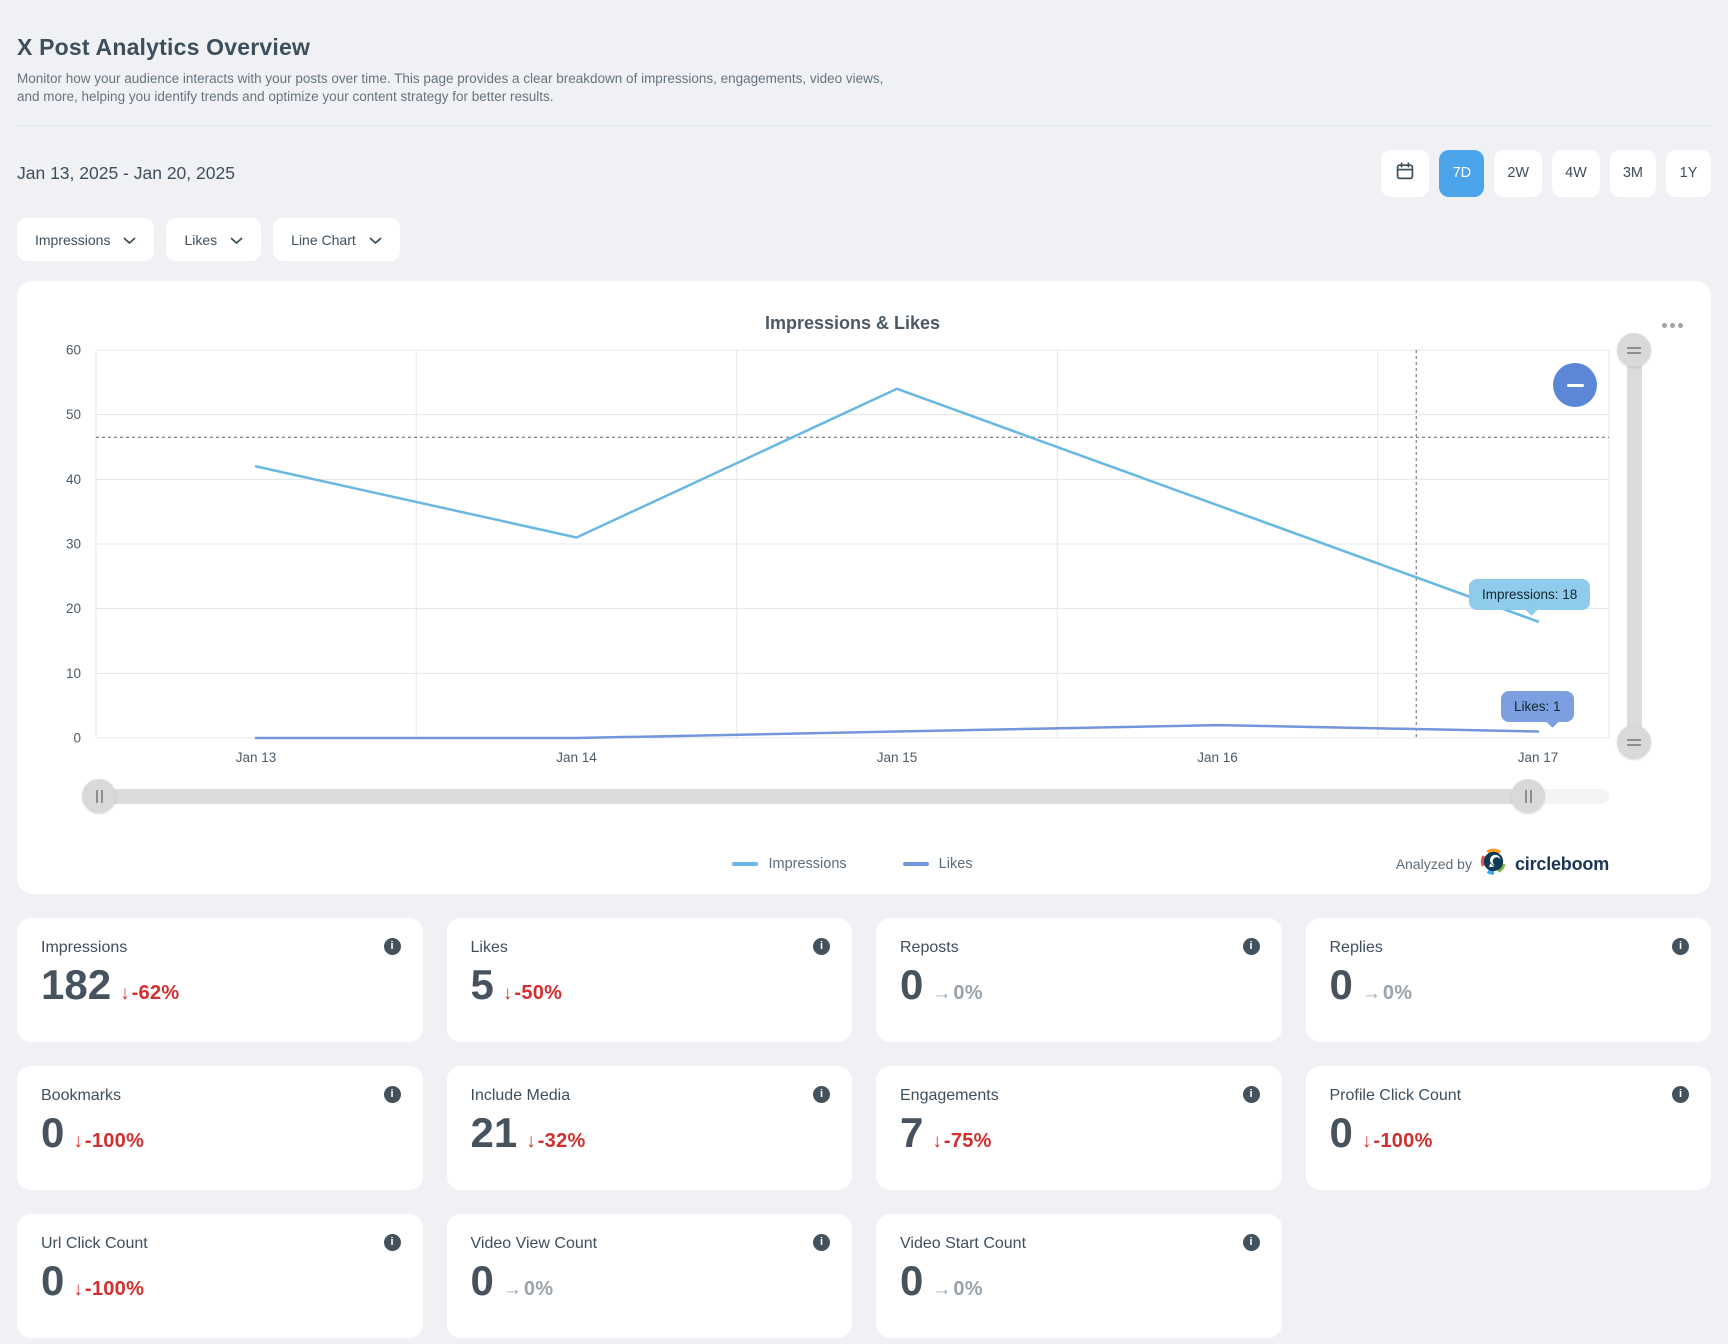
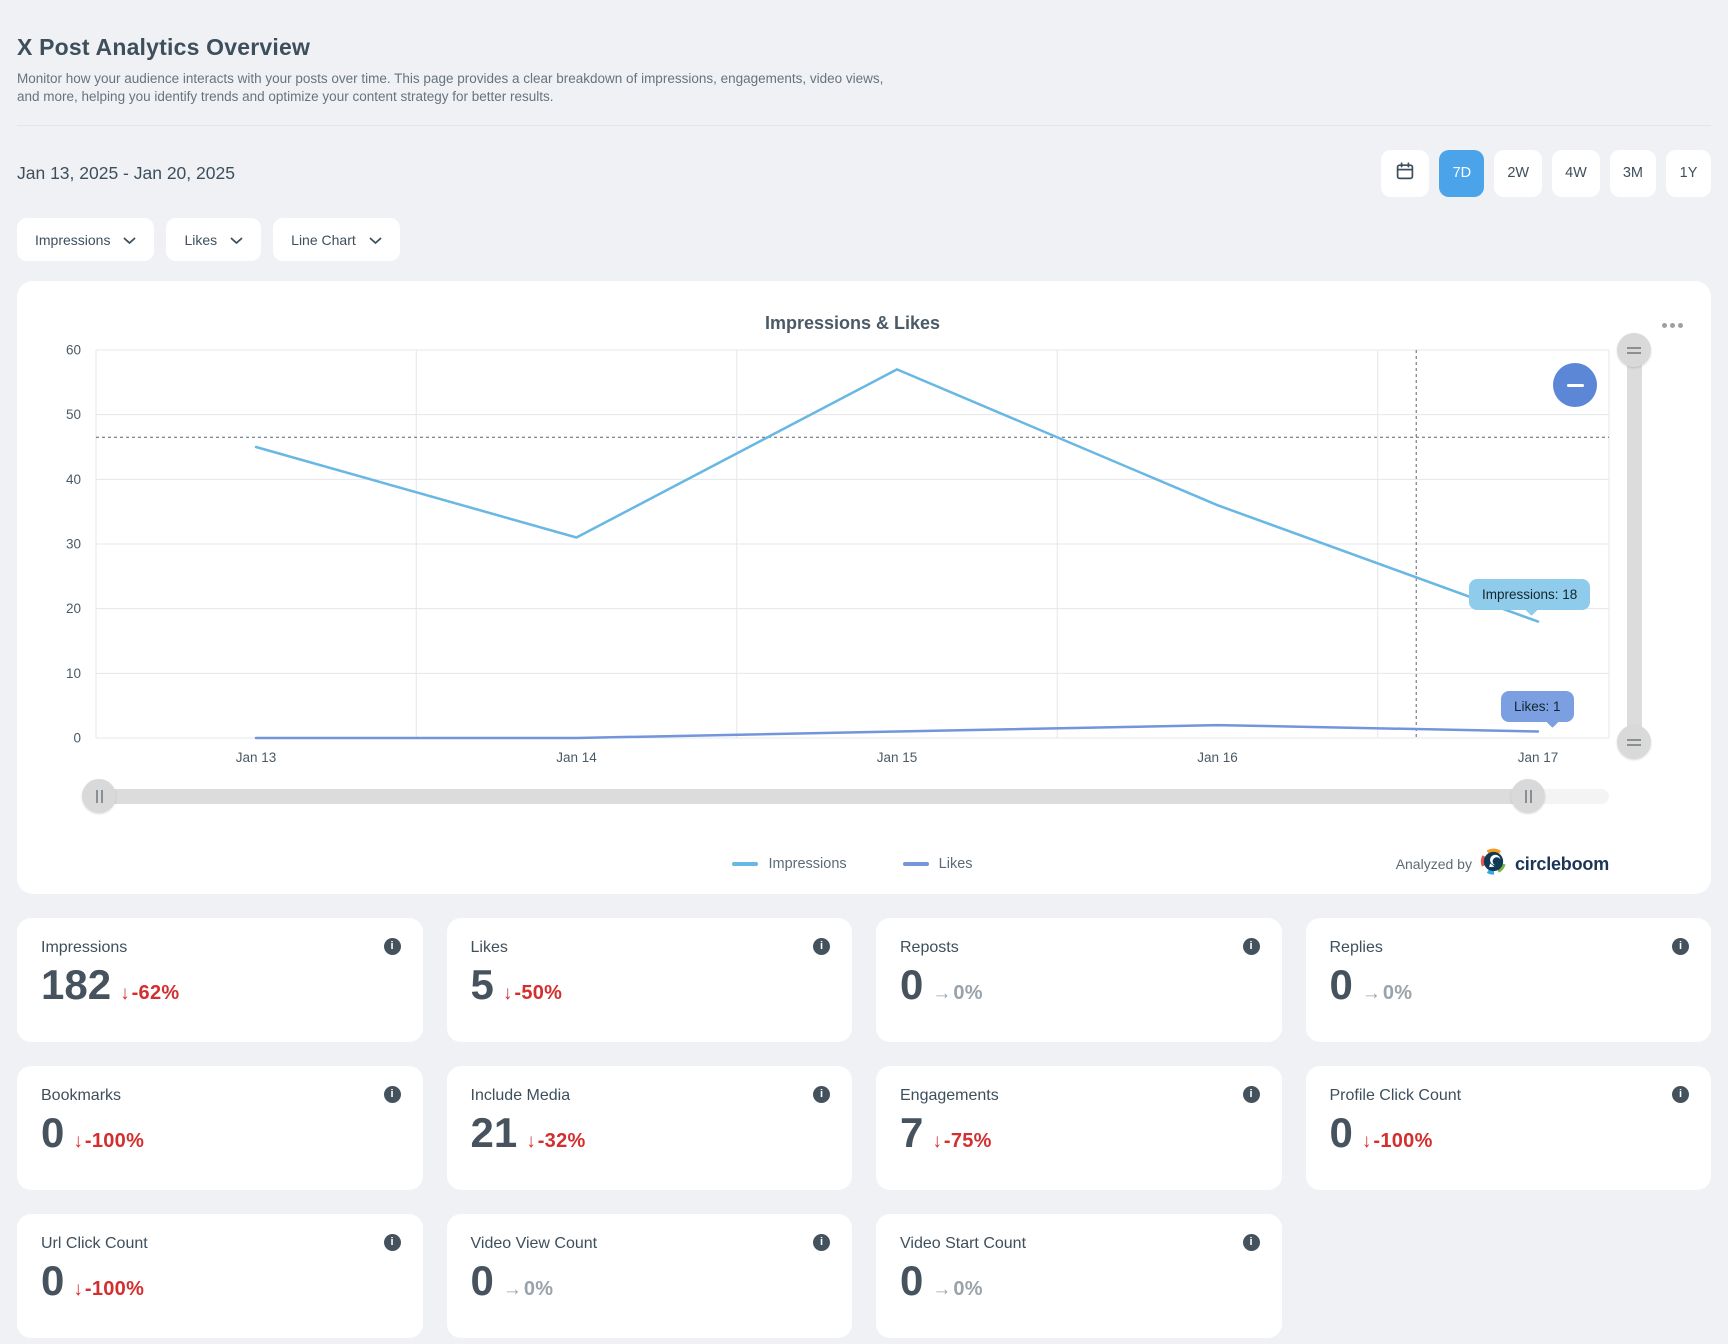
Impressions/Jan 13: 42 -> 45
Impressions/Jan 15: 54 -> 57
